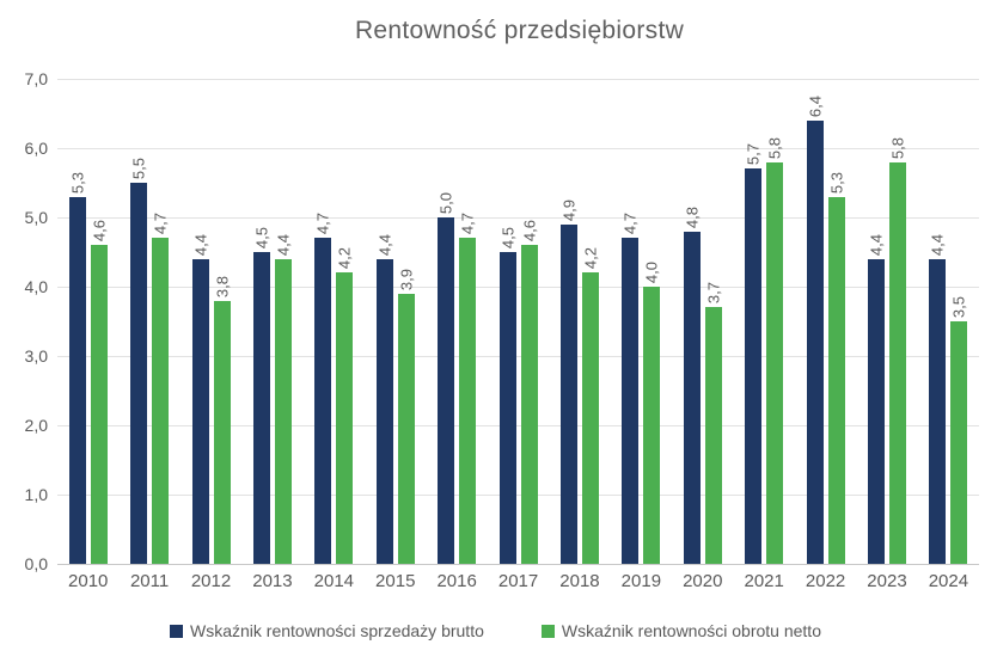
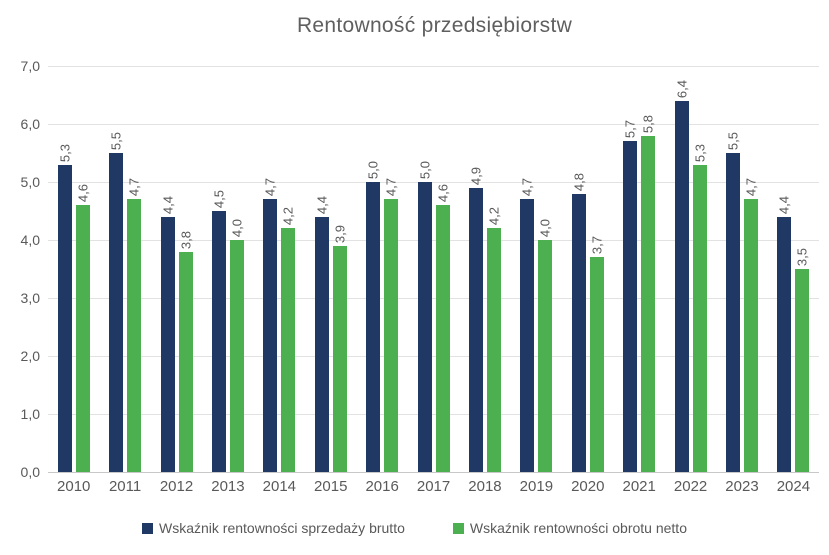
Wskaźnik rentowności obrotu netto/2013: 4,4 -> 4,0
Wskaźnik rentowności sprzedaży brutto/2017: 4,5 -> 5,0
Wskaźnik rentowności sprzedaży brutto/2023: 4,4 -> 5,5
Wskaźnik rentowności obrotu netto/2023: 5,8 -> 4,7
